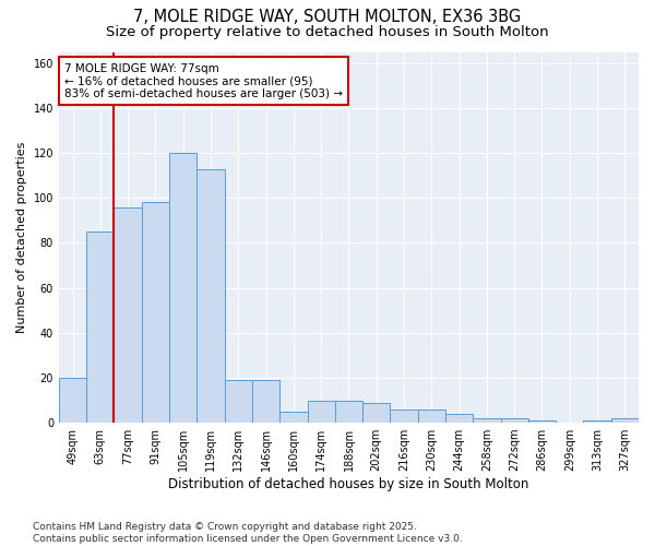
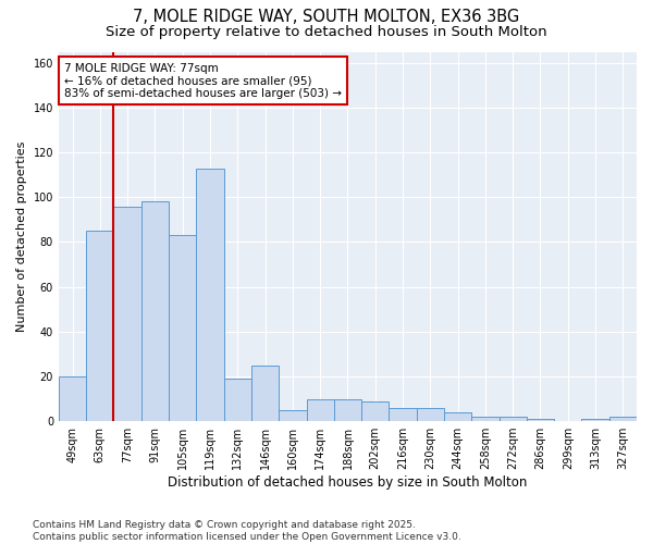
105sqm: 120 -> 83
146sqm: 19 -> 25
